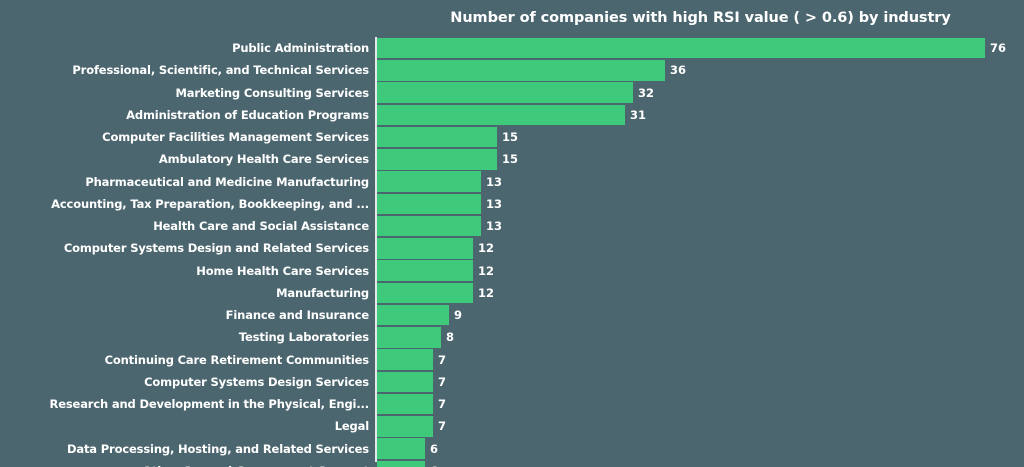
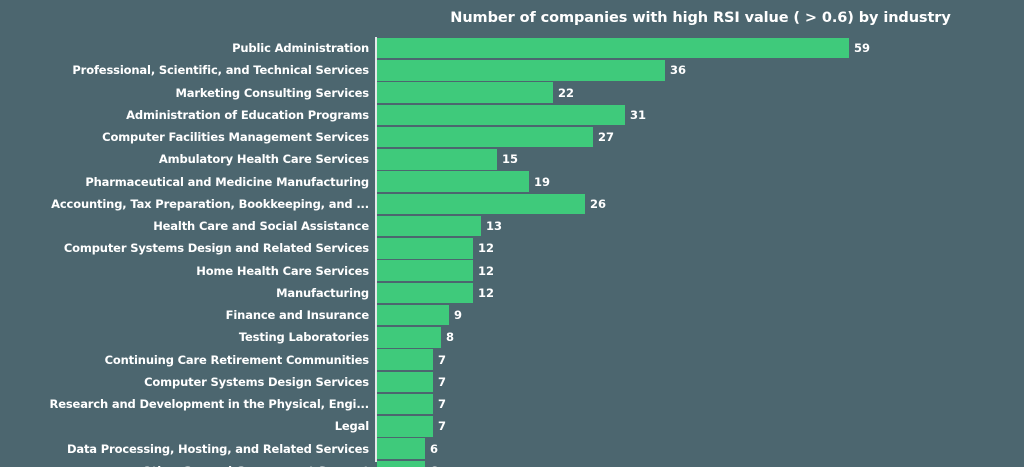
Public Administration: 76 -> 59
Marketing Consulting Services: 32 -> 22
Computer Facilities Management Services: 15 -> 27
Pharmaceutical and Medicine Manufacturing: 13 -> 19
Accounting, Tax Preparation, Bookkeeping, and ...: 13 -> 26
